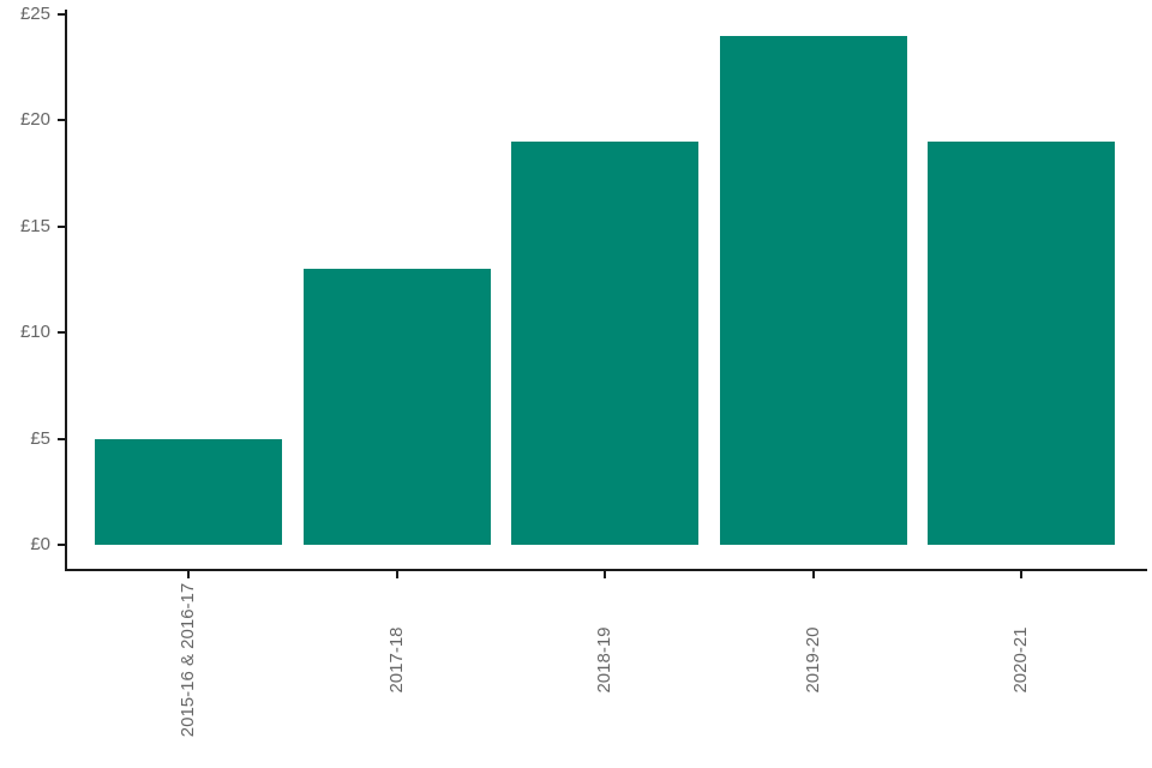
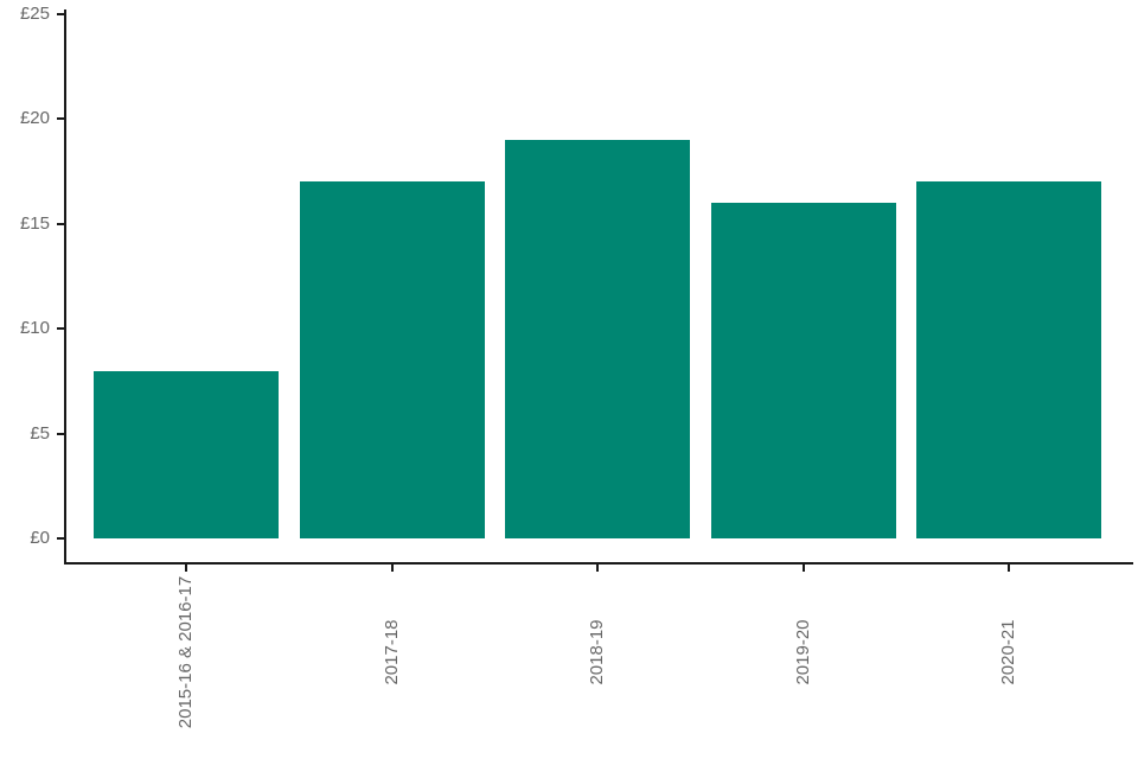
2015-16 & 2016-17: £5 -> £8
2017-18: £13 -> £17
2019-20: £24 -> £16
2020-21: £19 -> £17
